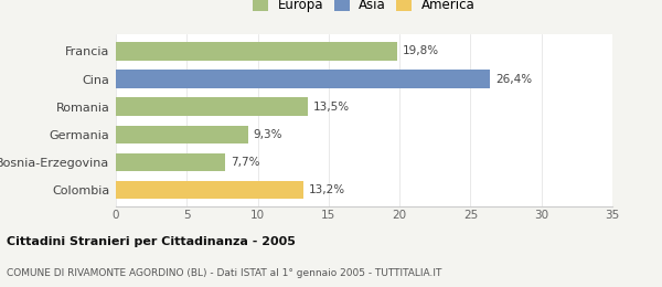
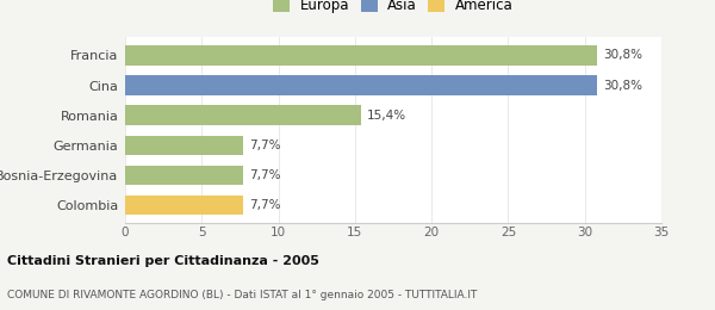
Francia: 19,8% -> 30,8%
Cina: 26,4% -> 30,8%
Romania: 13,5% -> 15,4%
Germania: 9,3% -> 7,7%
Colombia: 13,2% -> 7,7%
